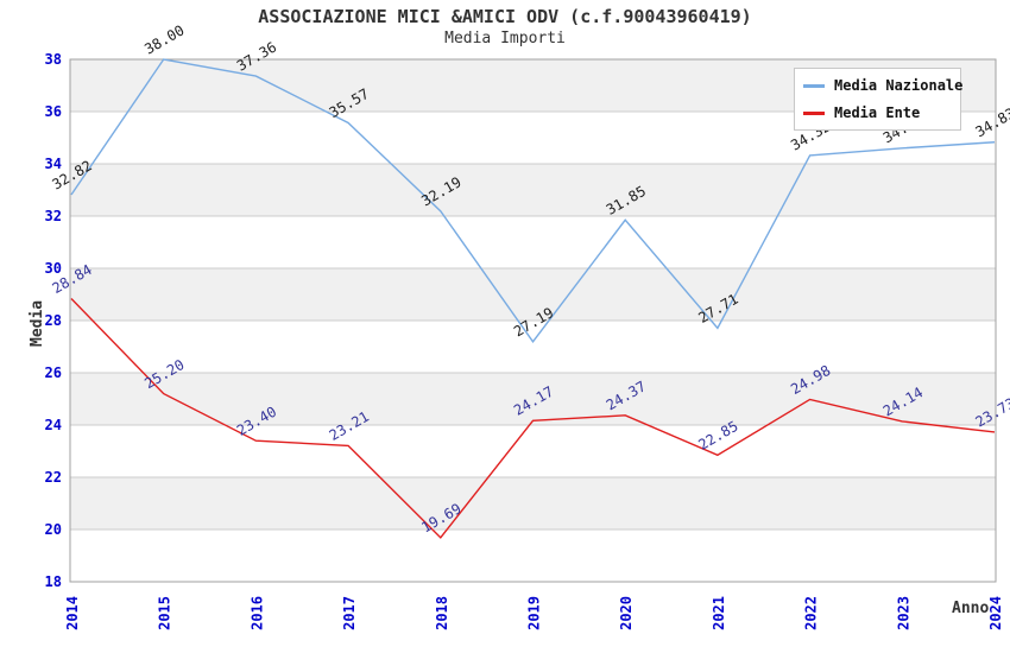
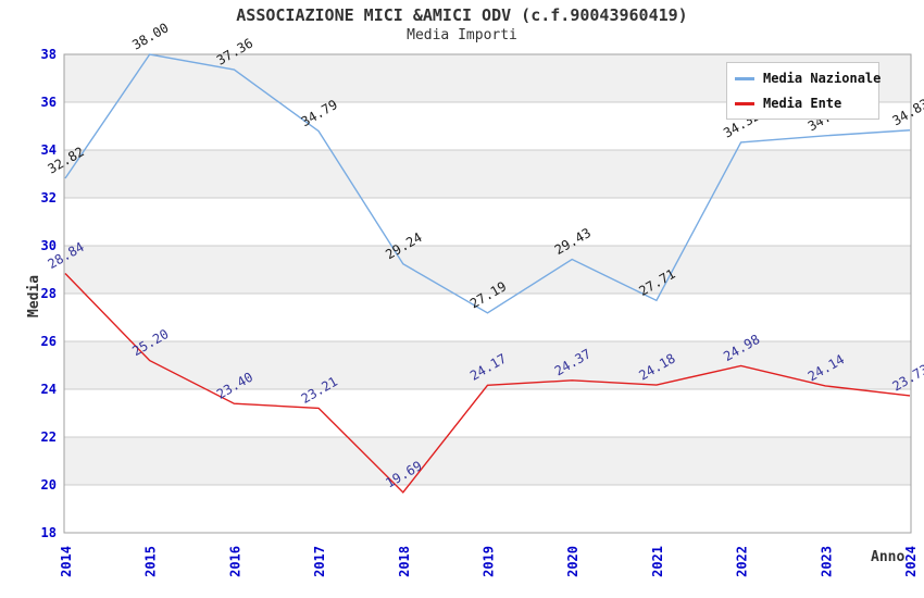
Media Nazionale/2017: 35.57 -> 34.79
Media Nazionale/2018: 32.19 -> 29.24
Media Nazionale/2020: 31.85 -> 29.43
Media Ente/2021: 22.85 -> 24.18
